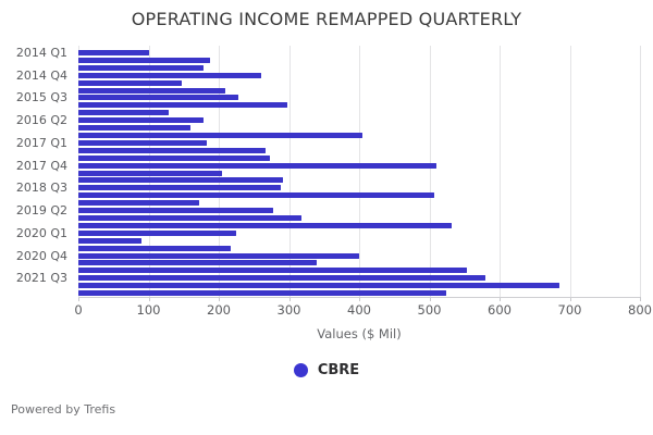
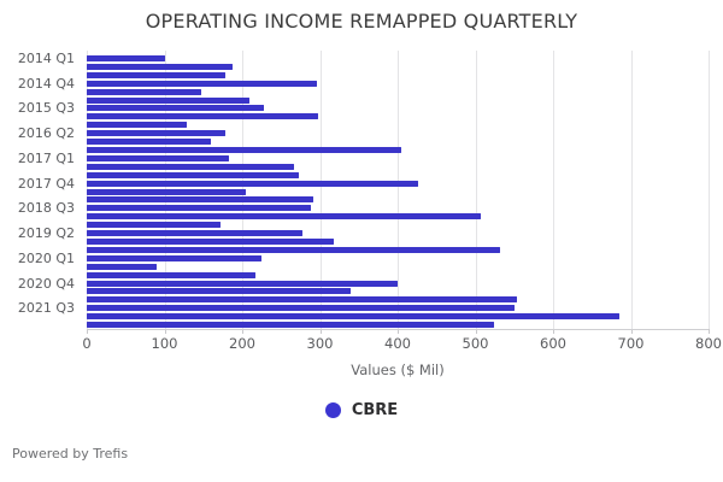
2014 Q4: 260 -> 300
2017 Q4: 510 -> 430
2021 Q3: 580 -> 550
